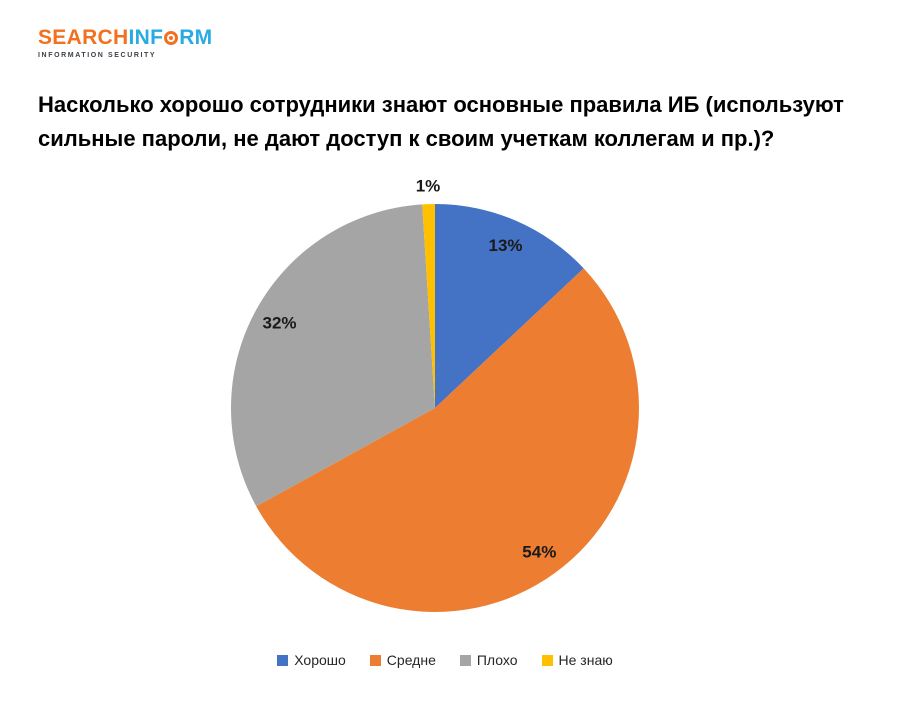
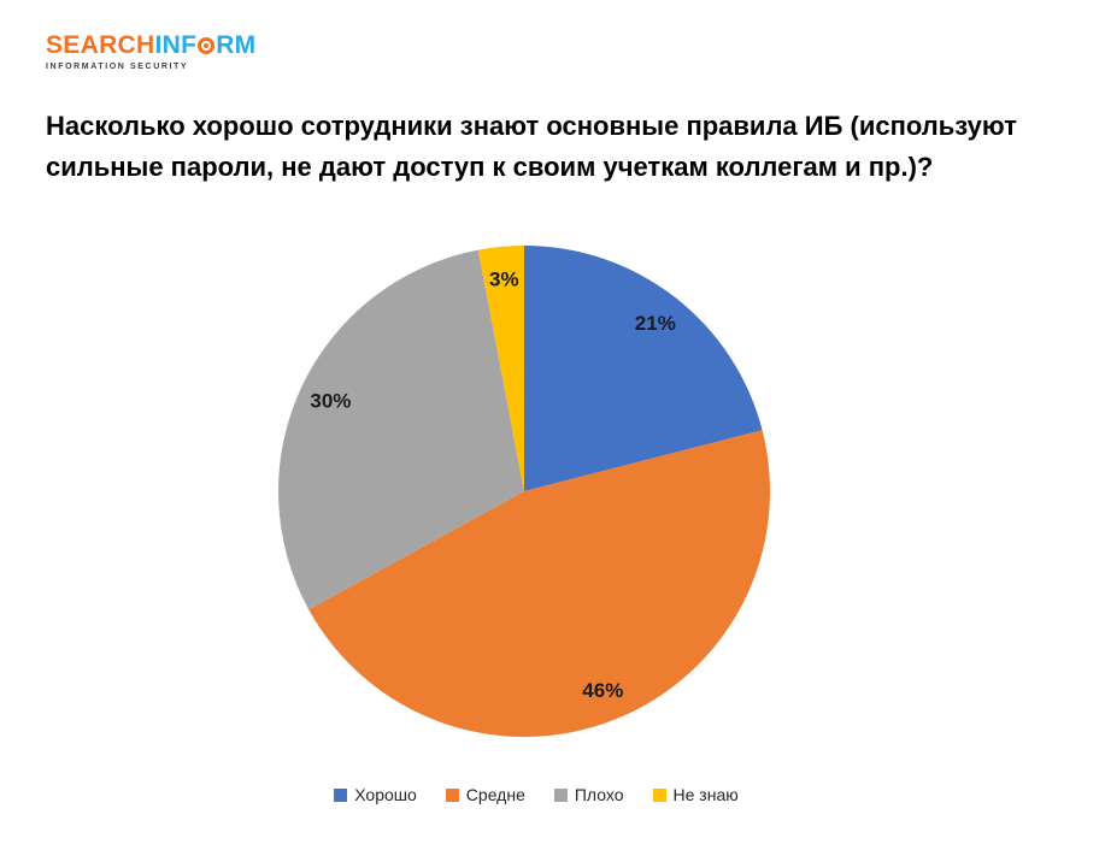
Хорошо: 13% -> 21%
Средне: 54% -> 46%
Плохо: 32% -> 30%
Не знаю: 1% -> 3%
